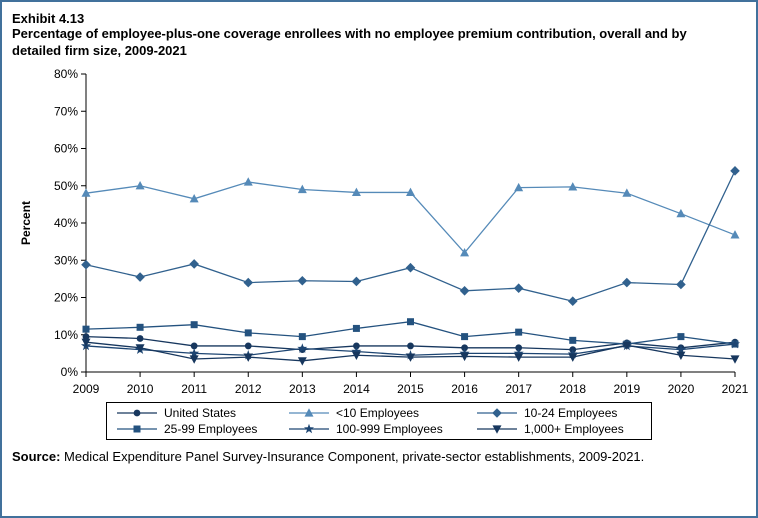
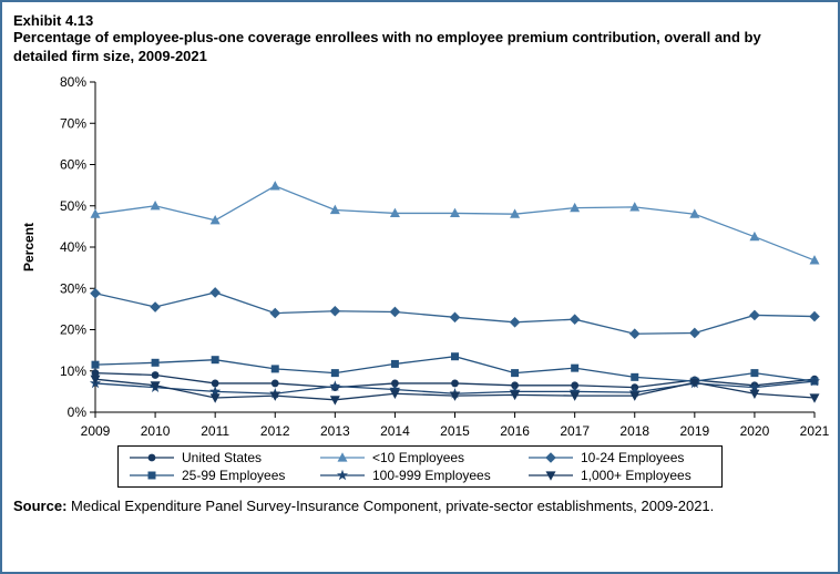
<10 Employees/2012: 51% -> 55%
10-24 Employees/2015: 28% -> 23%
<10 Employees/2016: 32% -> 48%
10-24 Employees/2019: 24% -> 19%
10-24 Employees/2021: 54% -> 23%
